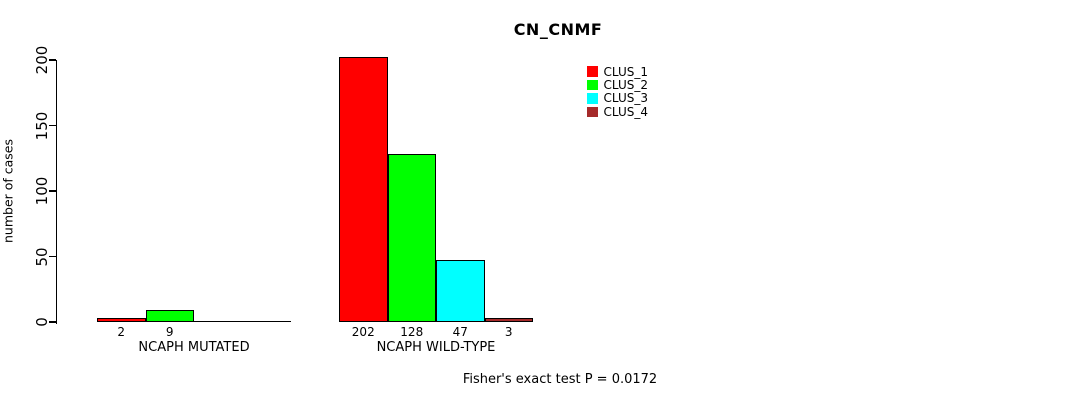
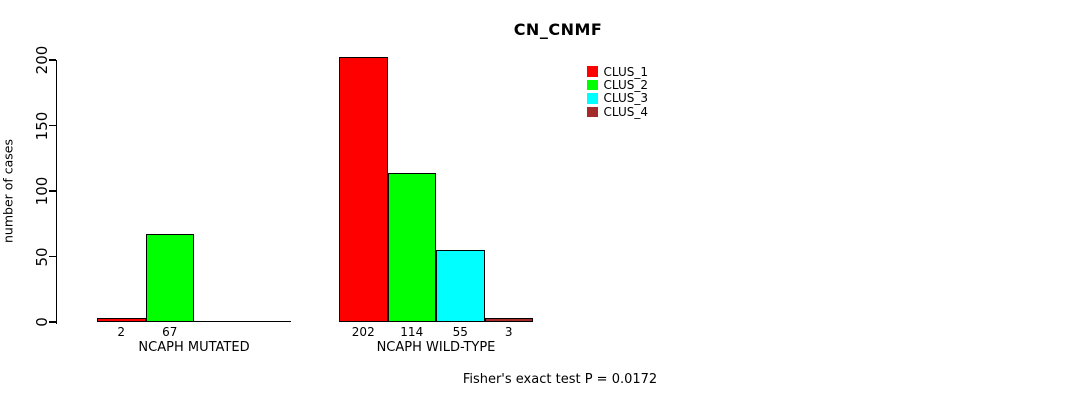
CLUS_2/NCAPH MUTATED: 9 -> 67
CLUS_2/NCAPH WILD-TYPE: 128 -> 114
CLUS_3/NCAPH WILD-TYPE: 47 -> 55
